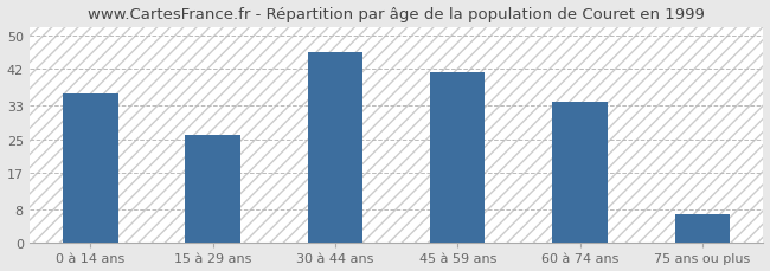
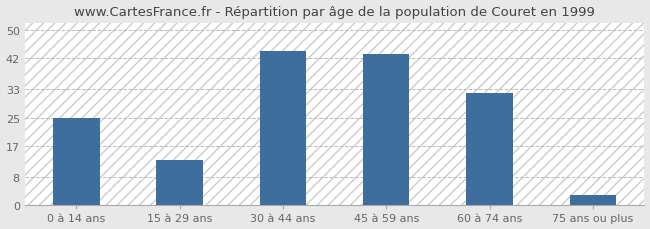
0 à 14 ans: 36 -> 25
15 à 29 ans: 26 -> 13
30 à 44 ans: 46 -> 44
45 à 59 ans: 41 -> 43
60 à 74 ans: 34 -> 32
75 ans ou plus: 7 -> 3
